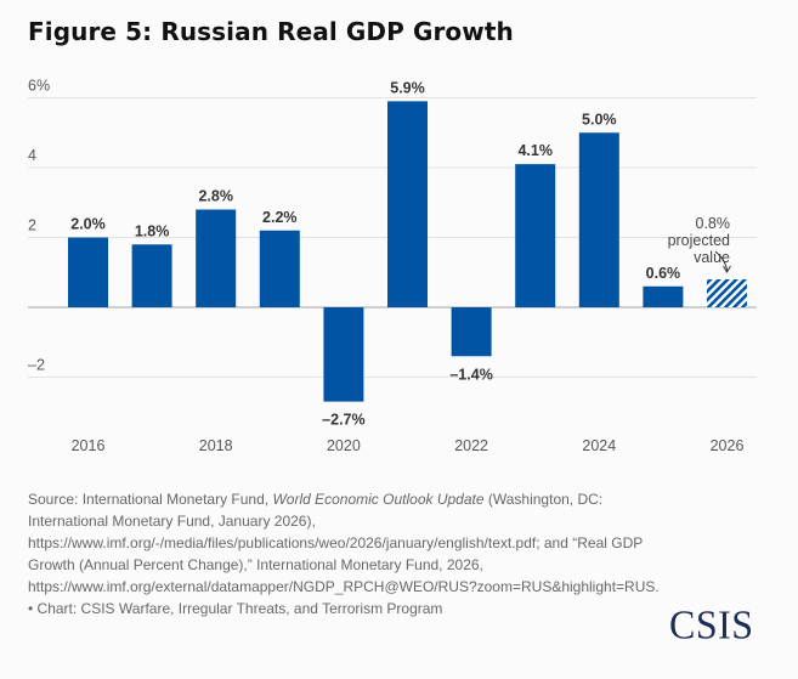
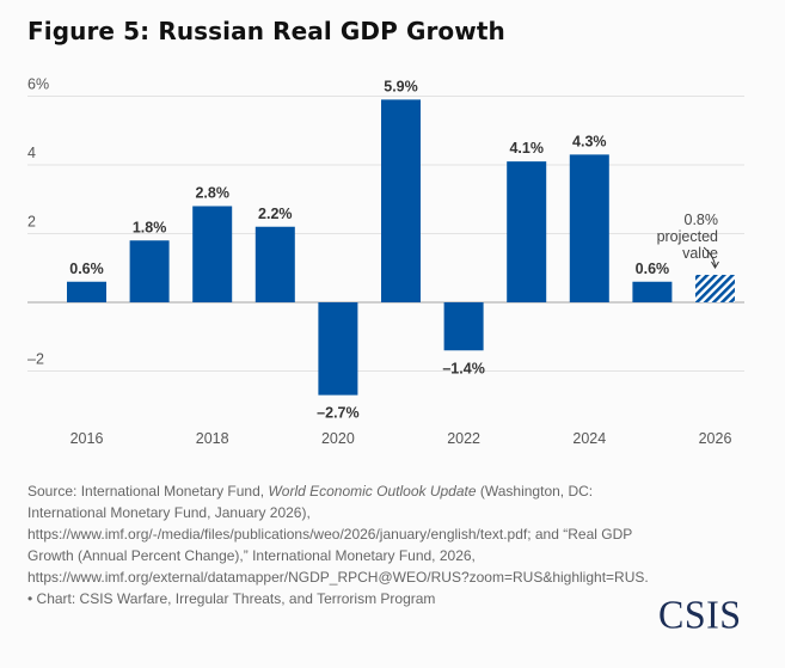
2016: 2.0% -> 0.6%
2024: 5.0% -> 4.3%
